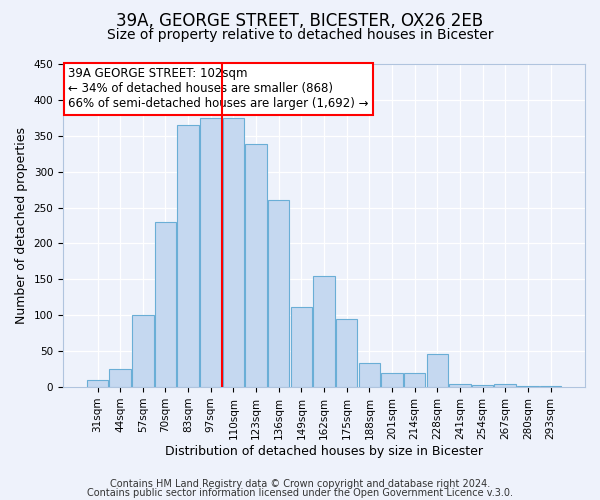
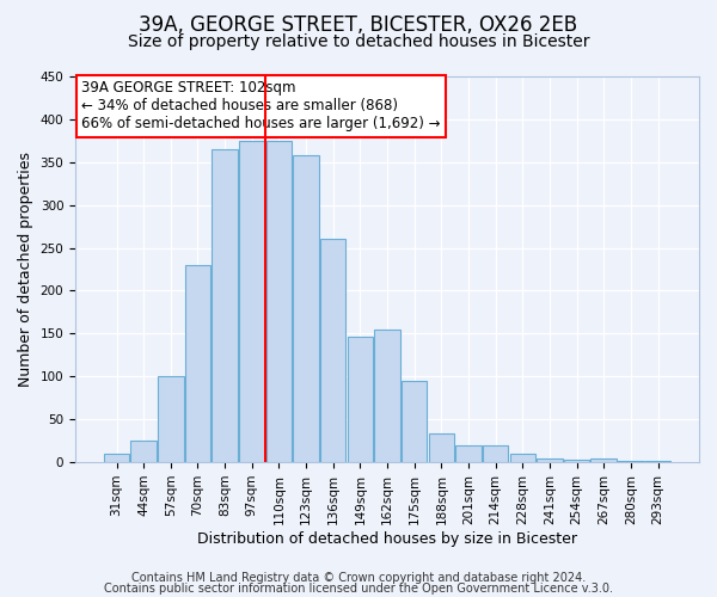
123sqm: 338 -> 358
149sqm: 112 -> 147
228sqm: 46 -> 10
